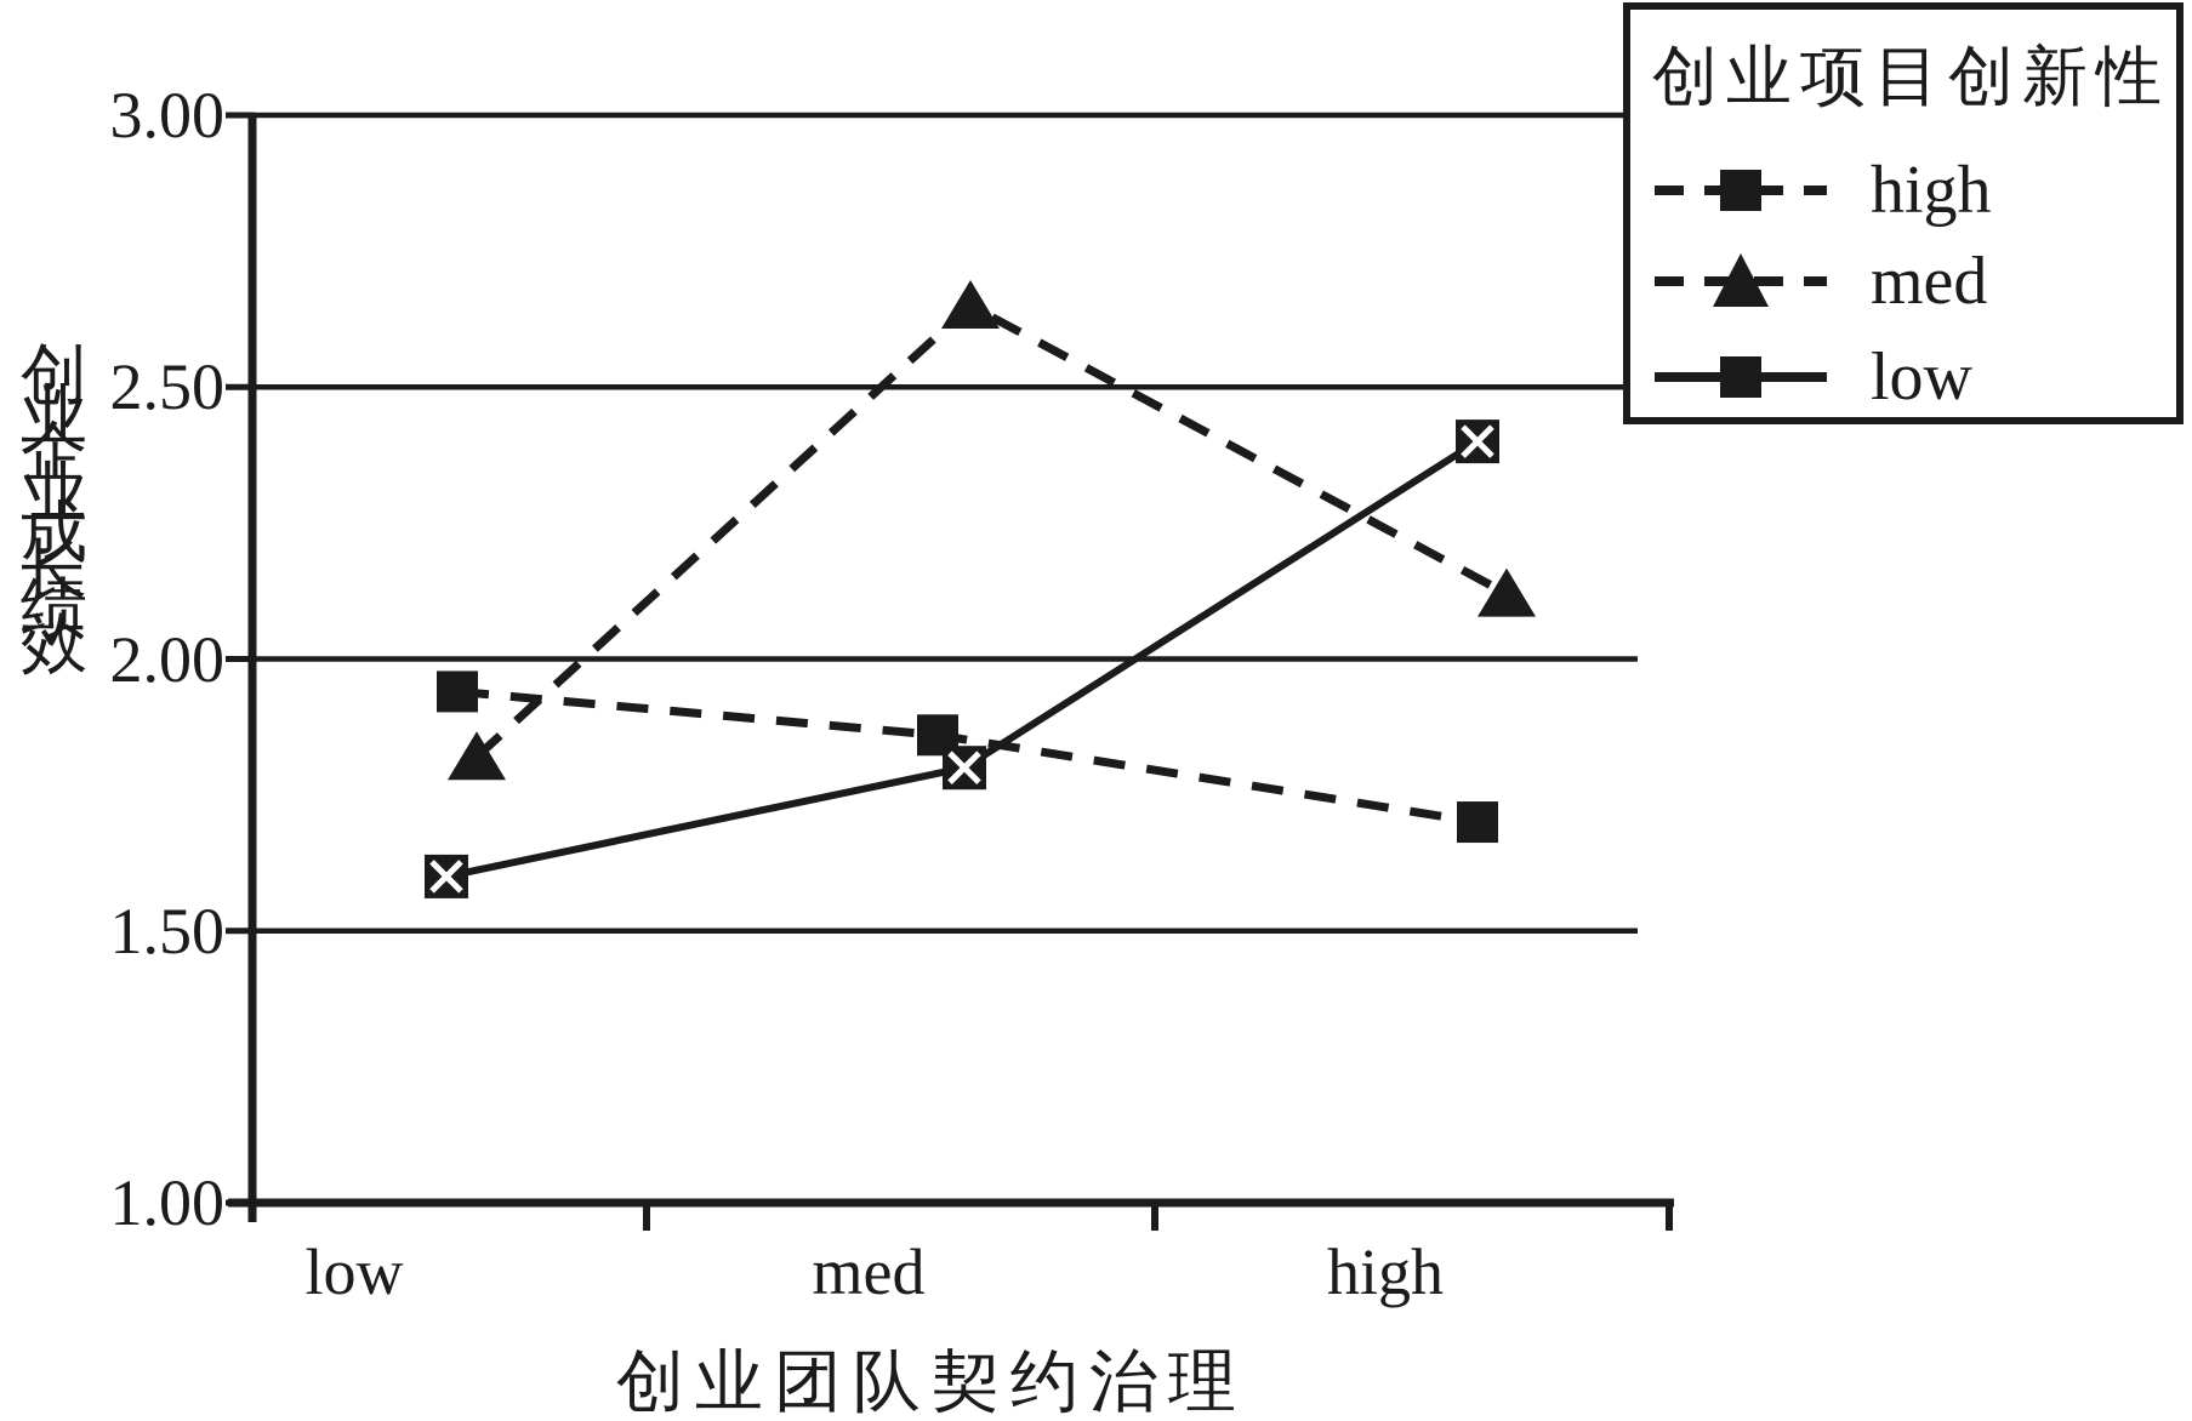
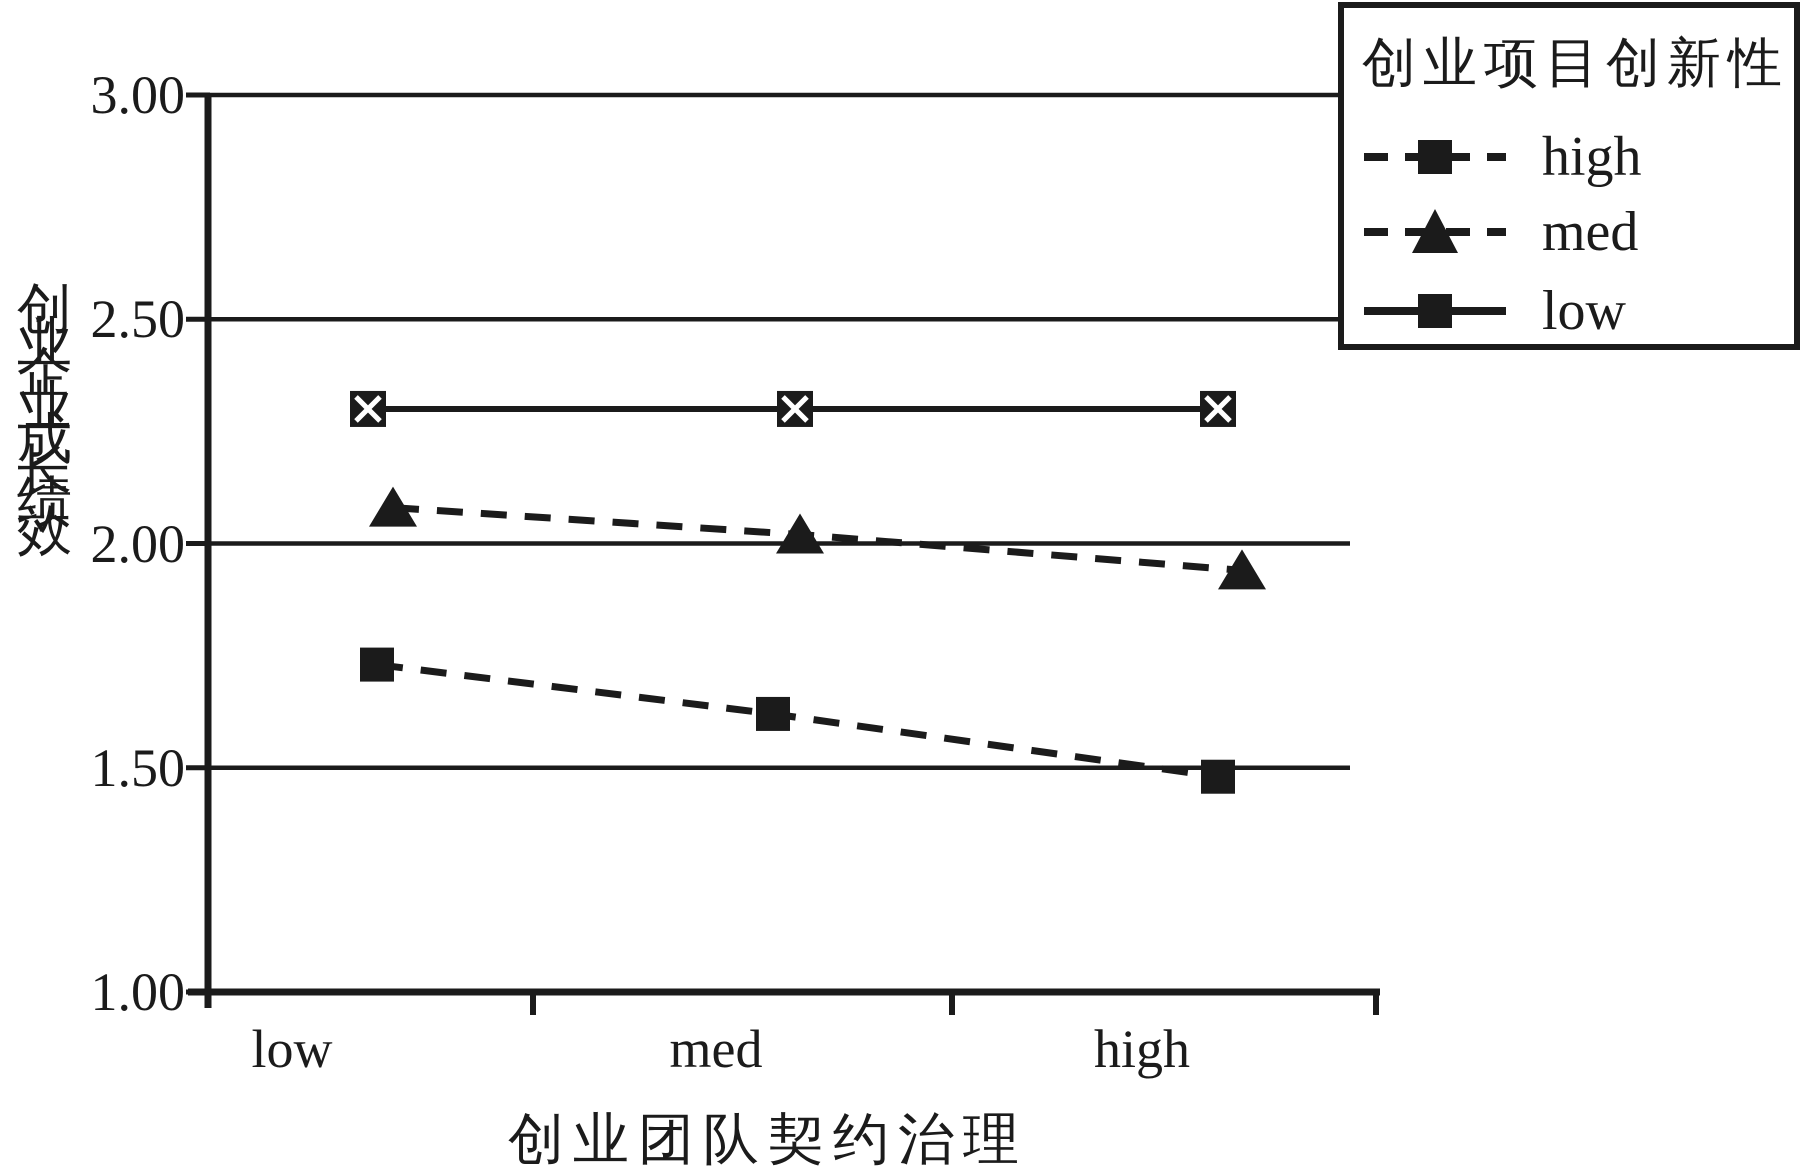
high/low: 1.94 -> 1.73
med/low: 1.82 -> 2.08
low/low: 1.6 -> 2.3
high/med: 1.86 -> 1.62
med/med: 2.65 -> 2.02
low/med: 1.8 -> 2.3
high/high: 1.70 -> 1.48
med/high: 2.12 -> 1.94
low/high: 2.4 -> 2.3
